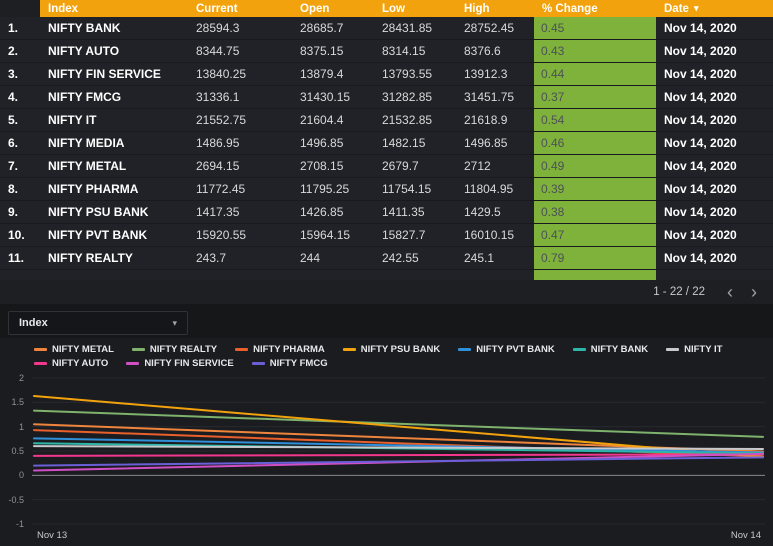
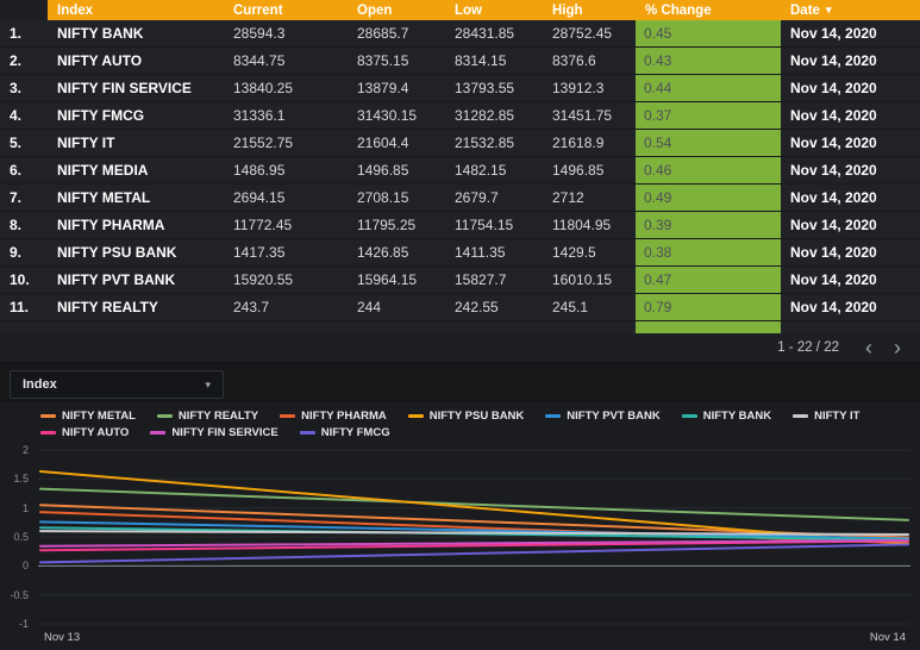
NIFTY AUTO/Nov 13: 0.4 -> 0.3
NIFTY FIN SERVICE/Nov 13: 0.1 -> 0.3
NIFTY FMCG/Nov 13: 0.2 -> 0.1
